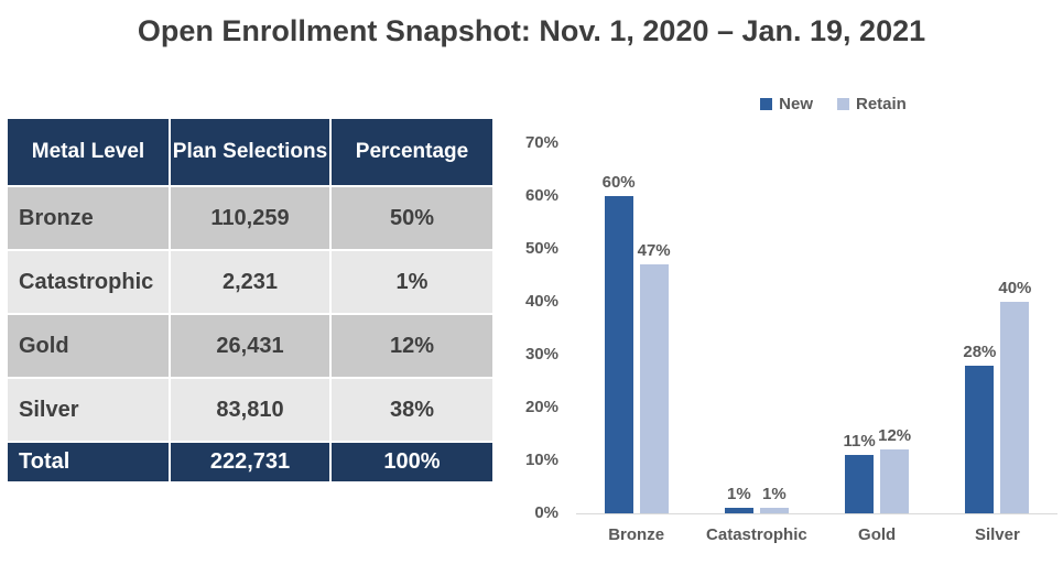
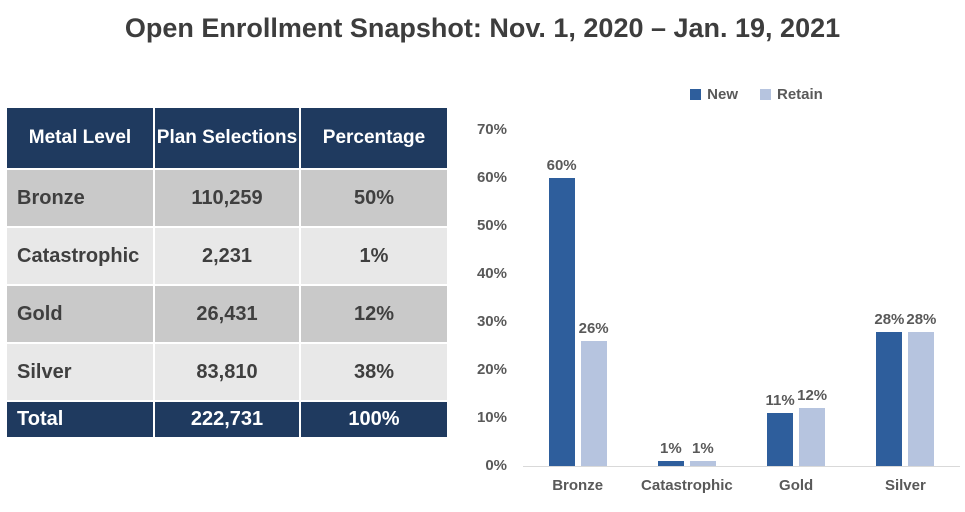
Retain/Bronze: 47% -> 26%
Retain/Silver: 40% -> 28%
